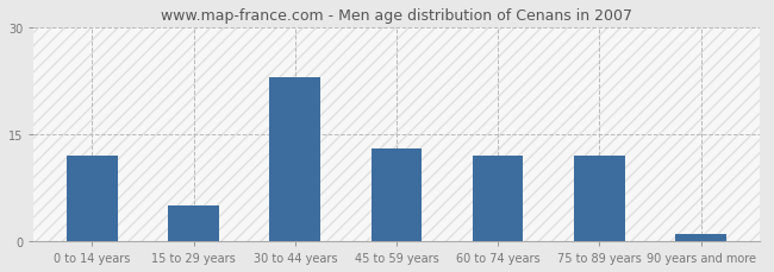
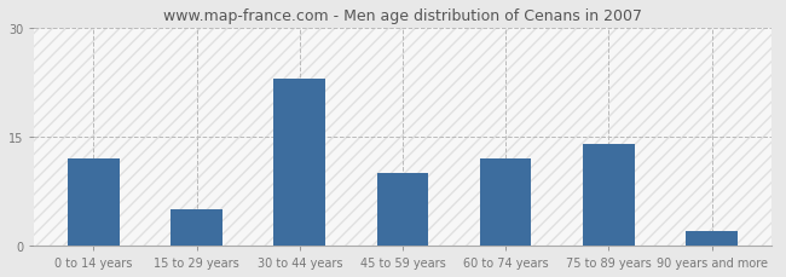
45 to 59 years: 13 -> 10
75 to 89 years: 12 -> 14
90 years and more: 1 -> 2
